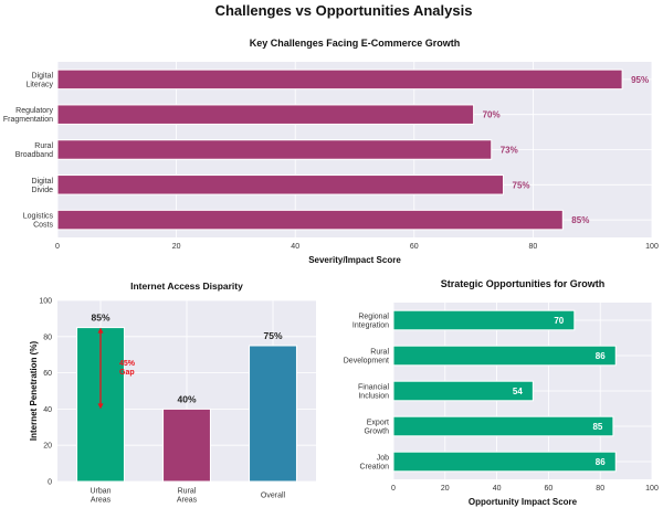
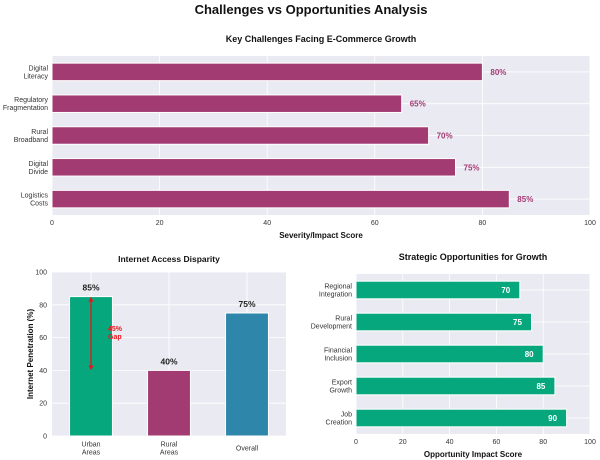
Key Challenges Facing E-Commerce Growth/Rural Broadband: 73% -> 70%
Key Challenges Facing E-Commerce Growth/Regulatory Fragmentation: 70% -> 65%
Key Challenges Facing E-Commerce Growth/Digital Literacy: 95% -> 80%
Strategic Opportunities for Growth/Job Creation: 86 -> 90
Strategic Opportunities for Growth/Financial Inclusion: 54 -> 80
Strategic Opportunities for Growth/Rural Development: 86 -> 75
